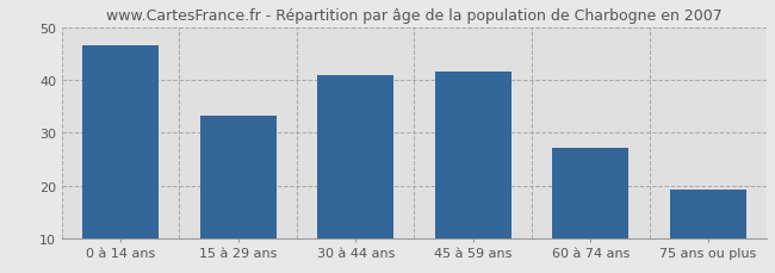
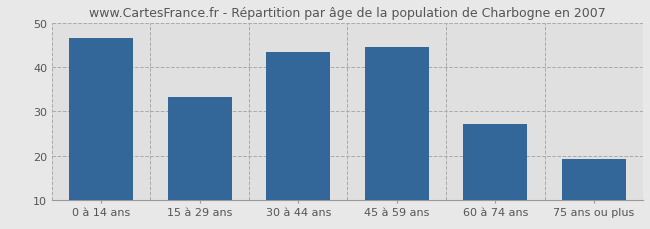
30 à 44 ans: 41.0 -> 43.5
45 à 59 ans: 41.5 -> 44.5
